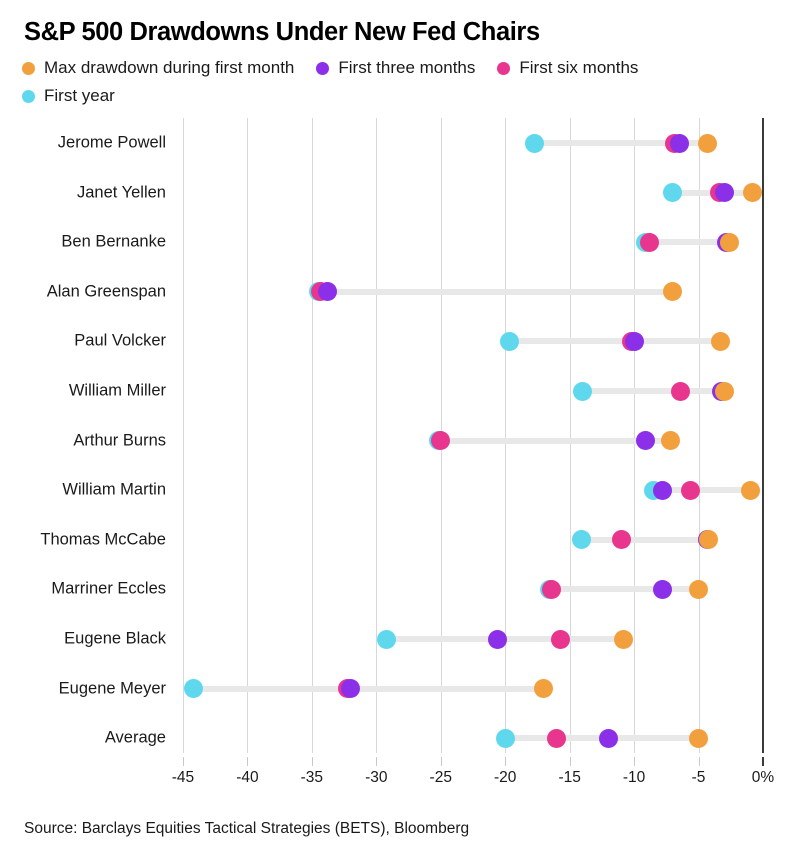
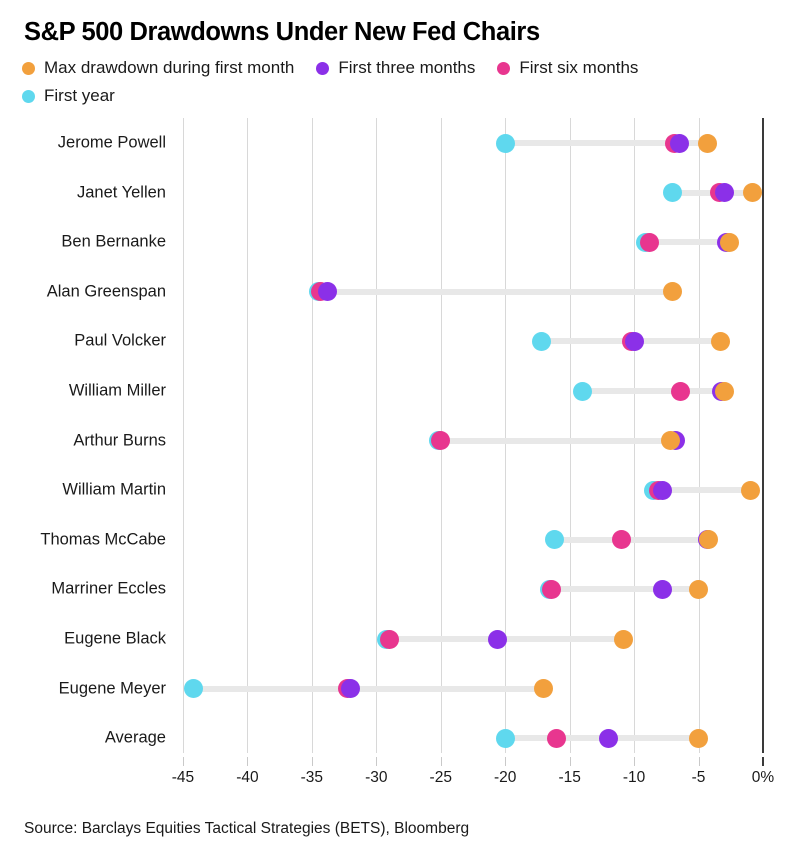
First year/Jerome Powell: -17.7% -> -20.0%
First year/Paul Volcker: -19.7% -> -17.2%
First three months/Arthur Burns: -9.1% -> -6.8%
First six months/William Martin: -5.6% -> -8.1%
First year/Thomas McCabe: -14.1% -> -16.2%
First six months/Eugene Black: -15.7% -> -29.0%
